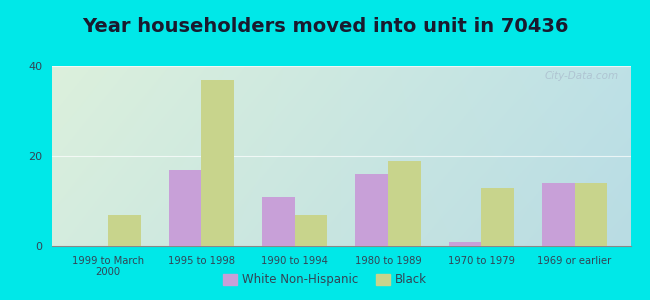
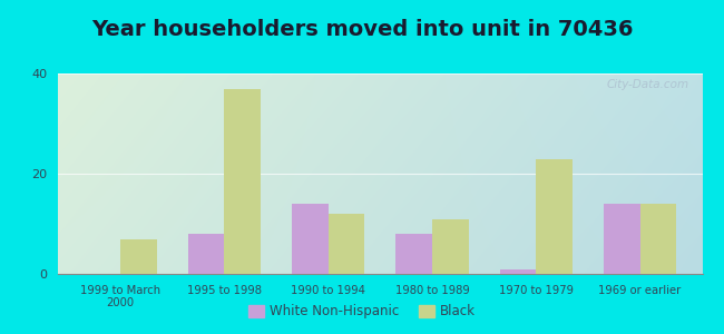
White Non-Hispanic/1995 to 1998: 17 -> 8
White Non-Hispanic/1990 to 1994: 11 -> 14
Black/1990 to 1994: 7 -> 12
White Non-Hispanic/1980 to 1989: 16 -> 8
Black/1980 to 1989: 19 -> 11
Black/1970 to 1979: 13 -> 23
